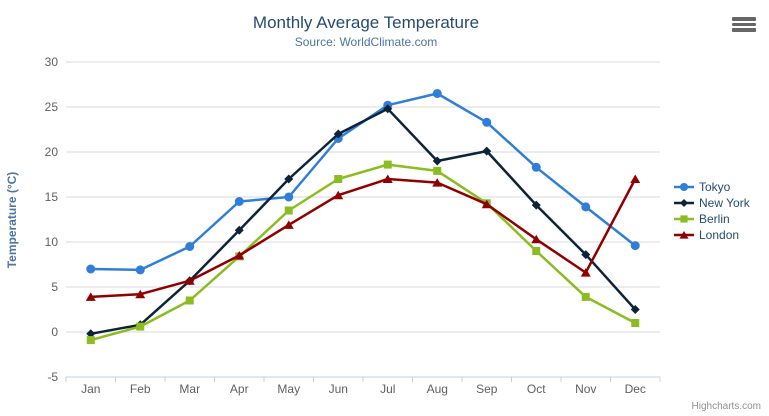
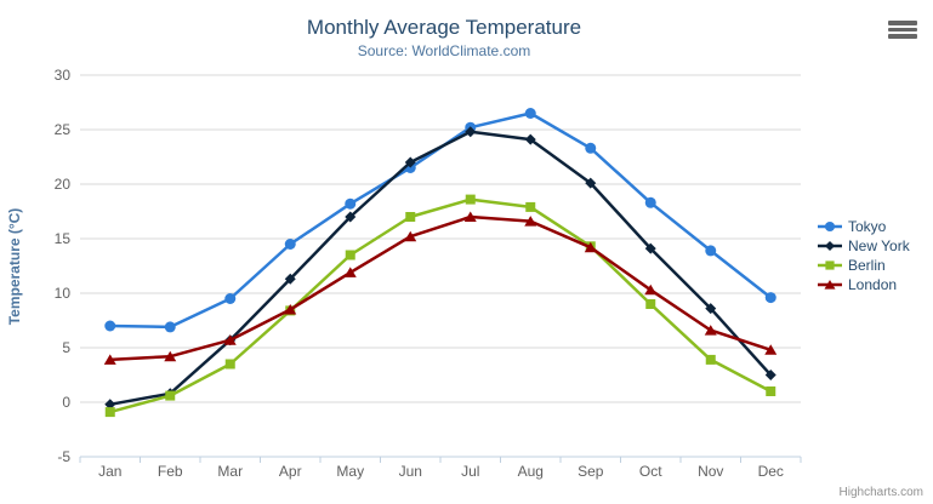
Tokyo/May: 15 -> 18
New York/Aug: 19 -> 24
London/Dec: 17 -> 5
